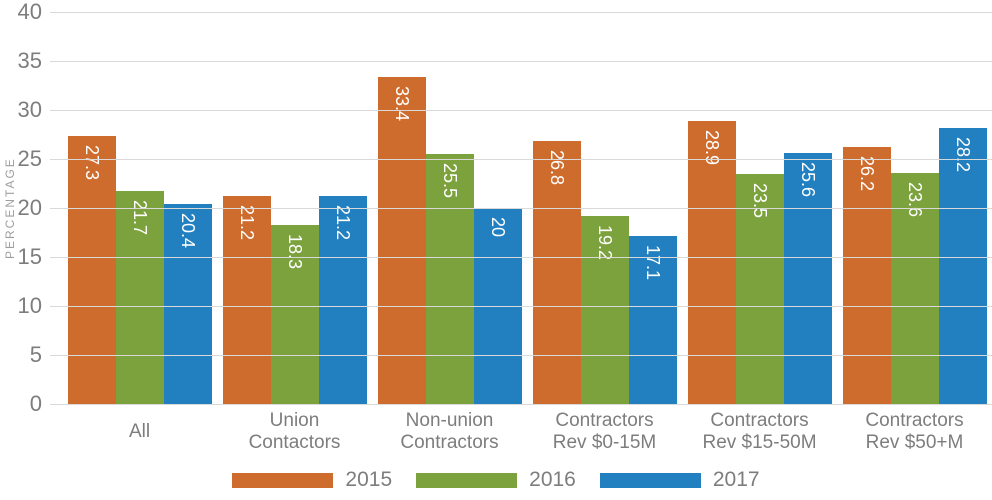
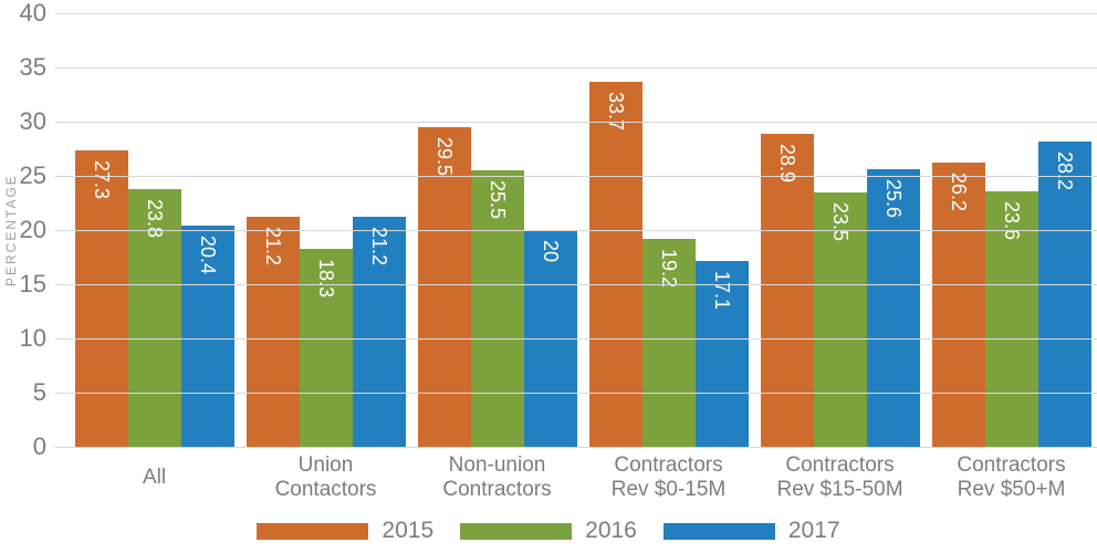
2016/All: 21.7 -> 23.8
2015/Non-union Contractors: 33.4 -> 29.5
2015/Contractors Rev $0-15M: 26.8 -> 33.7
